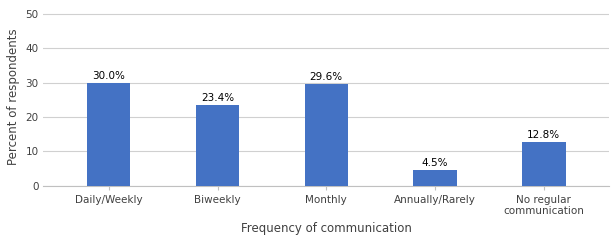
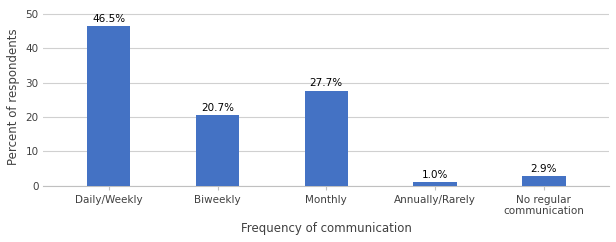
Daily/Weekly: 30.0% -> 46.5%
Biweekly: 23.4% -> 20.7%
Monthly: 29.6% -> 27.7%
Annually/Rarely: 4.5% -> 1.0%
No regular communication: 12.8% -> 2.9%
